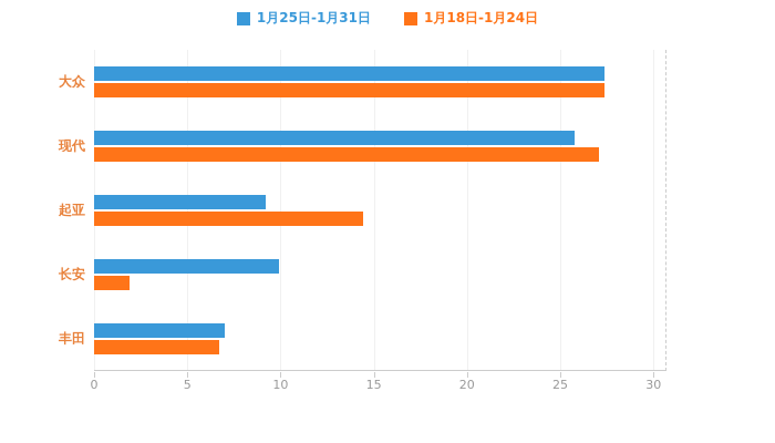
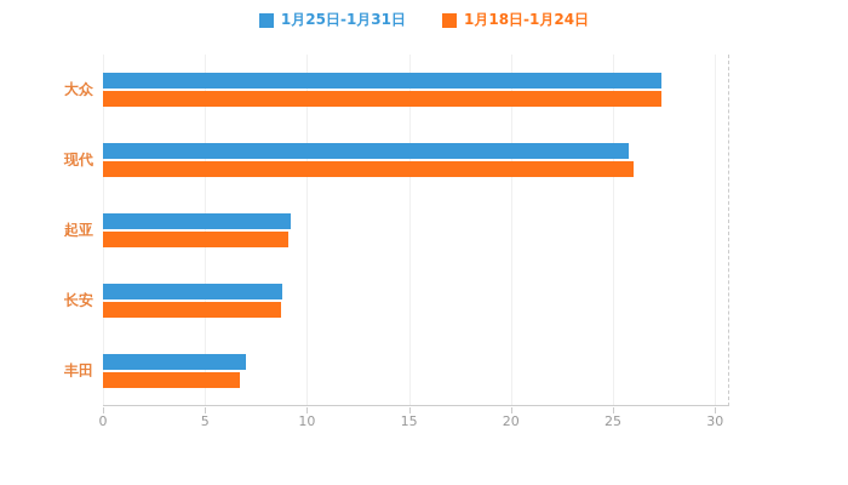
1月18日-1月24日/现代: 27.1 -> 26.0
1月18日-1月24日/起亚: 14.4 -> 9.1
1月25日-1月31日/长安: 9.9 -> 8.8
1月18日-1月24日/长安: 1.9 -> 8.7
